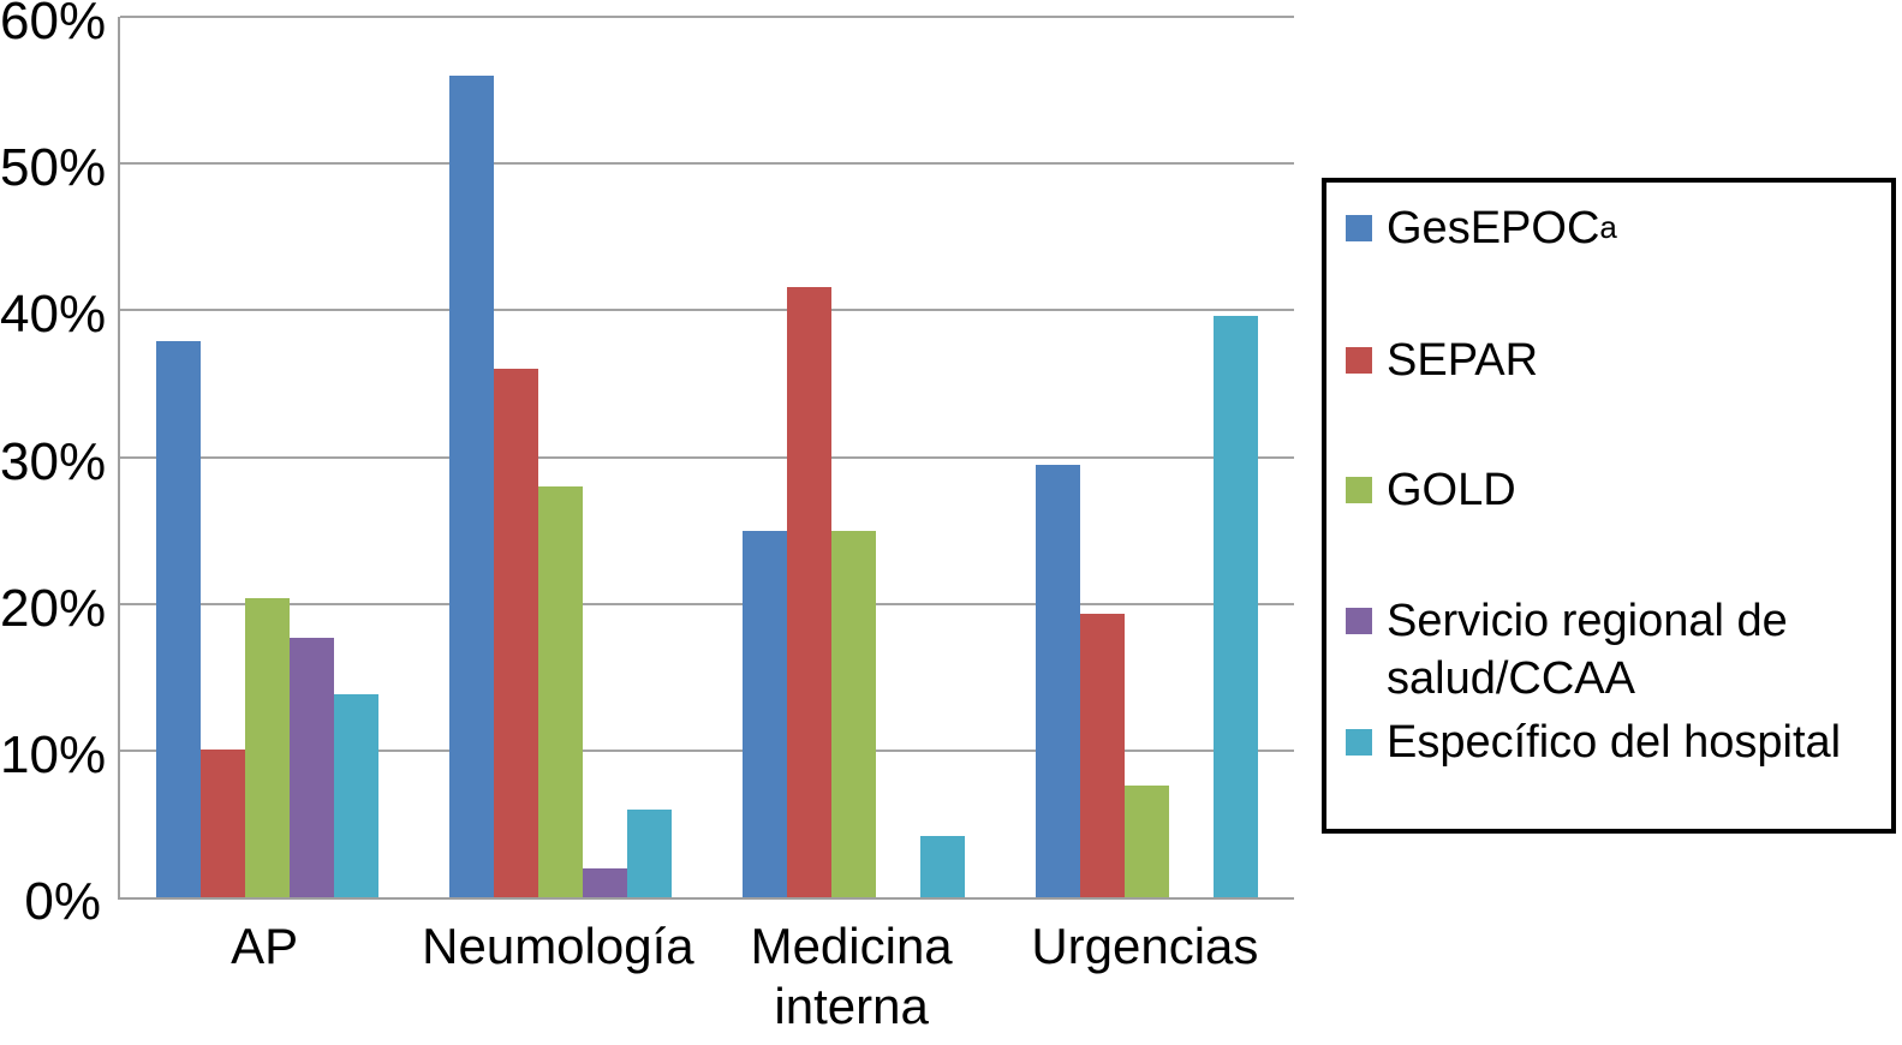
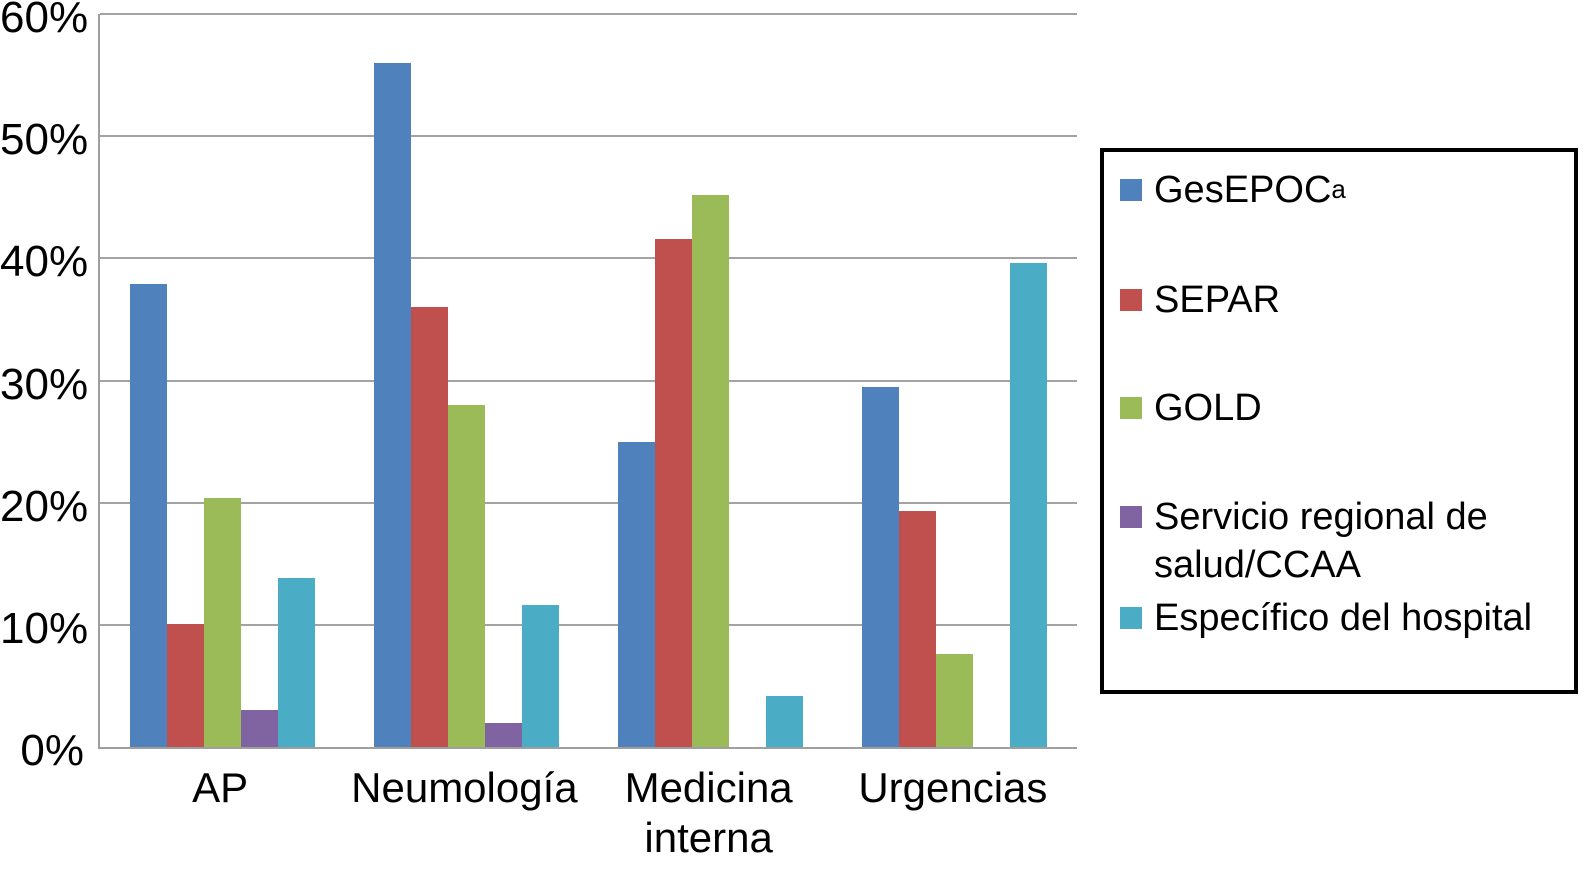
Servicio regional de salud/CCAA/AP: 17.7% -> 3.0%
Específico del hospital/Neumología: 6.0% -> 11.6%
GOLD/Medicina interna: 25.0% -> 45.2%
